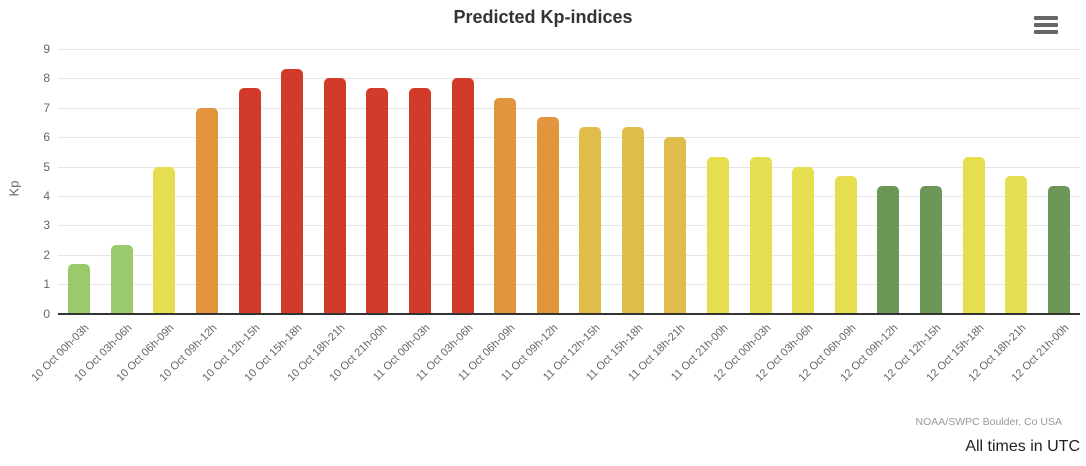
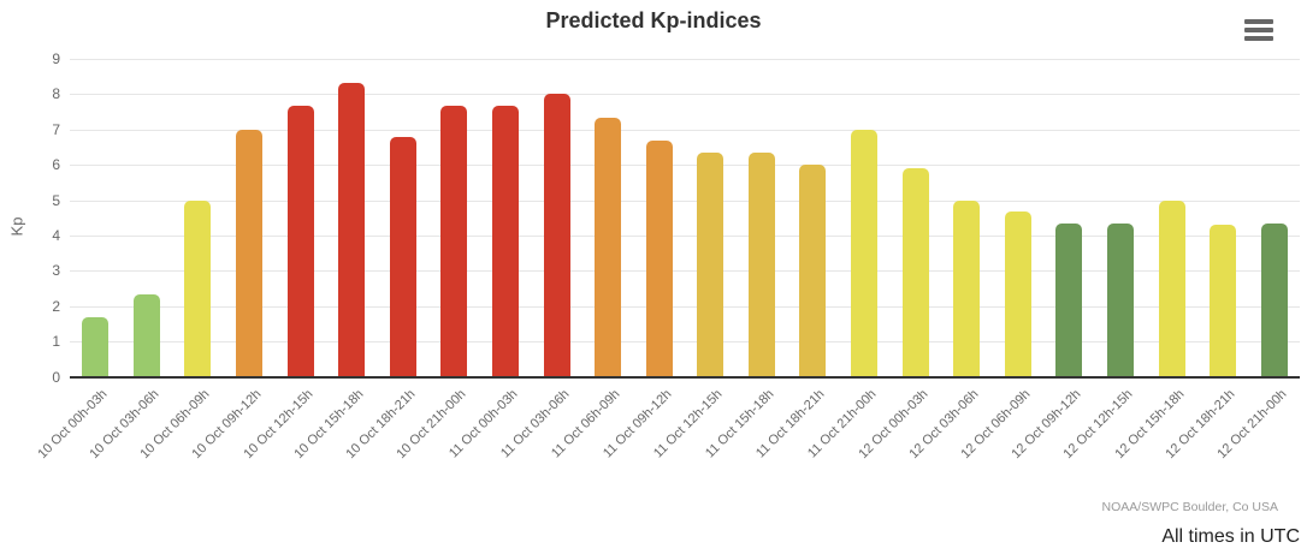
10 Oct 18h-21h: 8.0 -> 6.8
11 Oct 21h-00h: 5.3 -> 7.0
12 Oct 00h-03h: 5.3 -> 5.9
12 Oct 15h-18h: 5.3 -> 5.0
12 Oct 18h-21h: 4.7 -> 4.3
